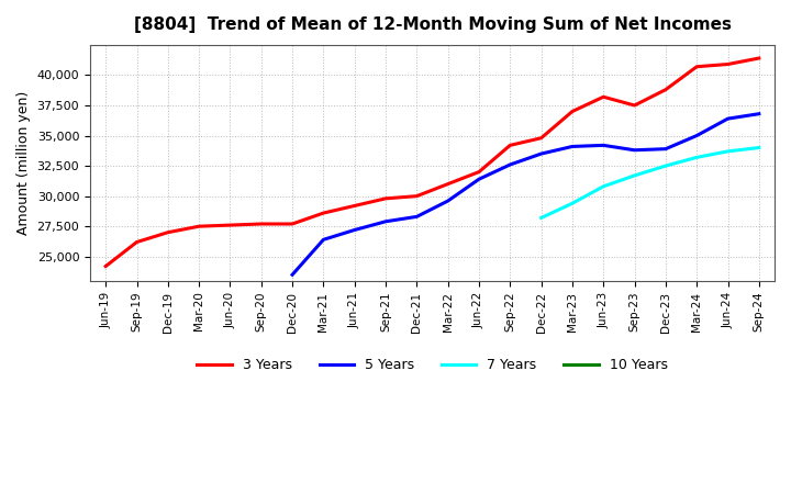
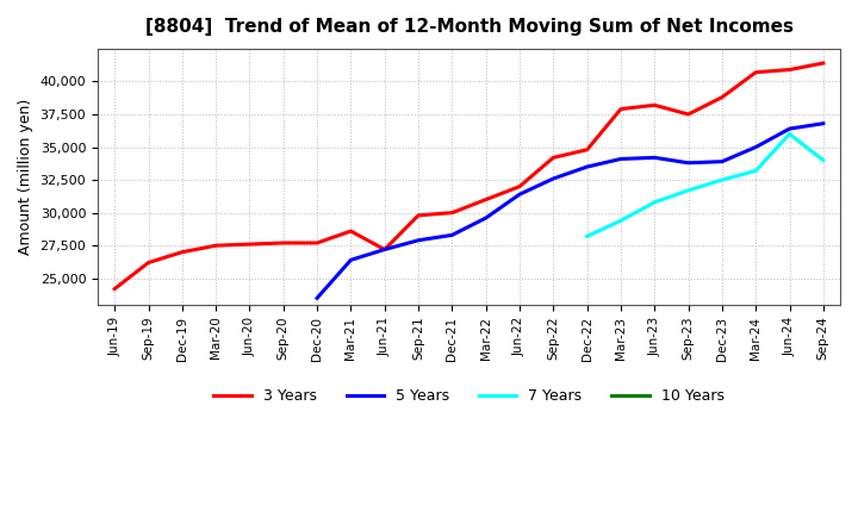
3 Years/Jun-21: 29,200 -> 27,200
3 Years/Mar-23: 37,000 -> 37,900
7 Years/Jun-24: 33,700 -> 36,000
